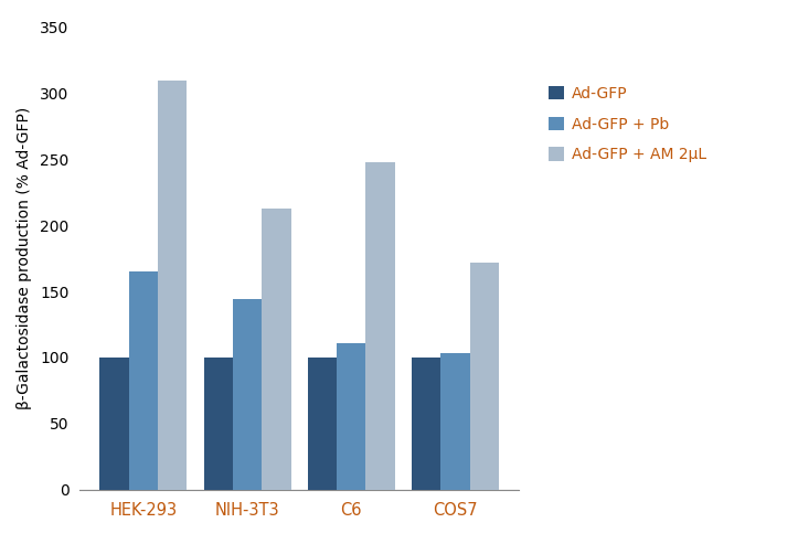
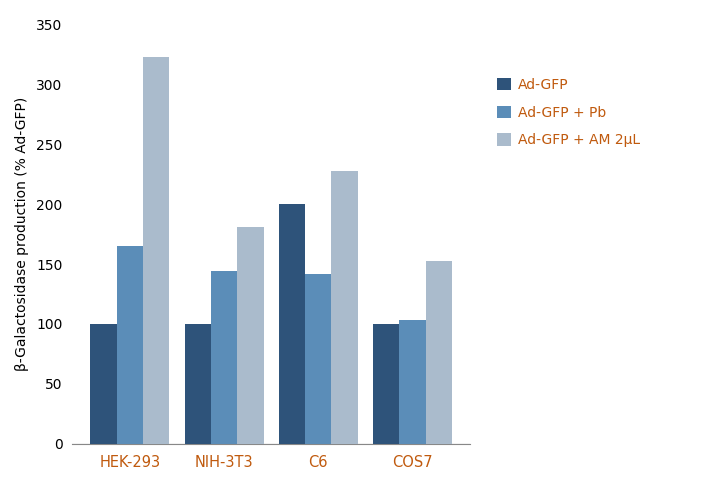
Ad-GFP + AM 2μL/HEK-293: 310 -> 323
Ad-GFP + AM 2μL/NIH-3T3: 213 -> 181
Ad-GFP/C6: 100 -> 200
Ad-GFP + Pb/C6: 111 -> 142
Ad-GFP + AM 2μL/C6: 248 -> 228
Ad-GFP + AM 2μL/COS7: 172 -> 153
